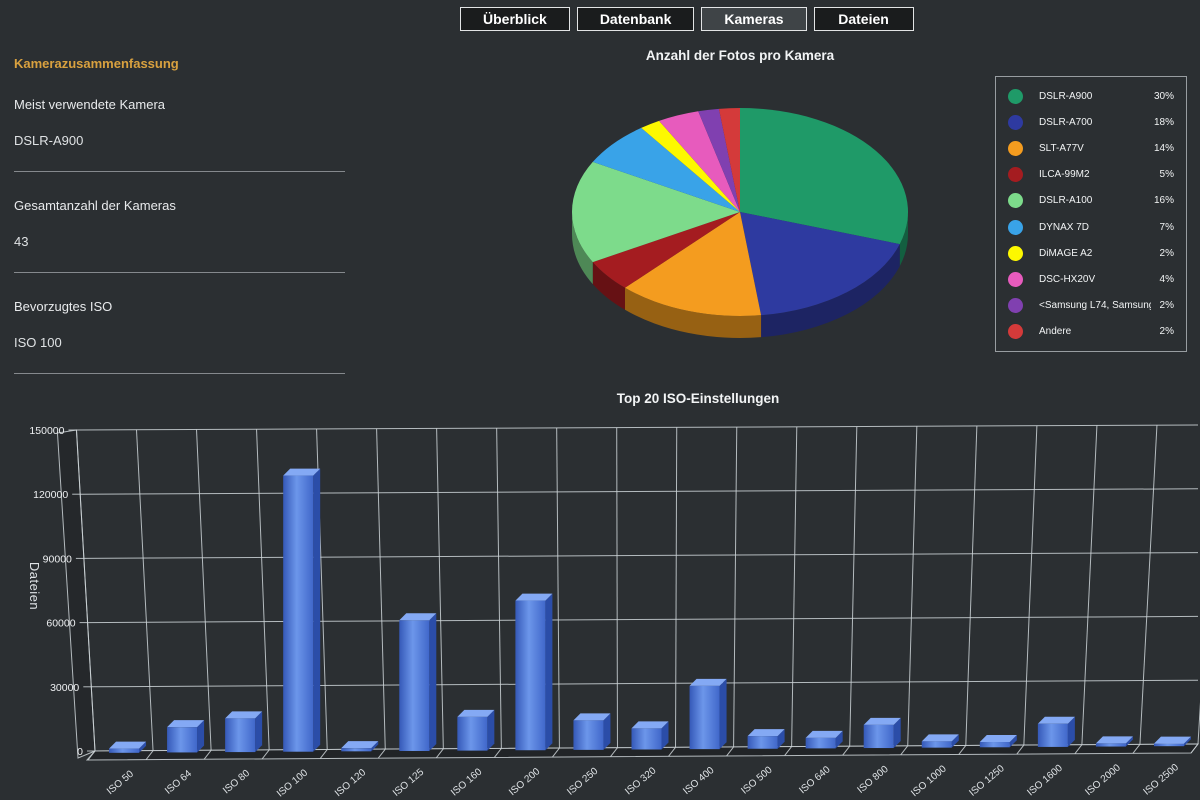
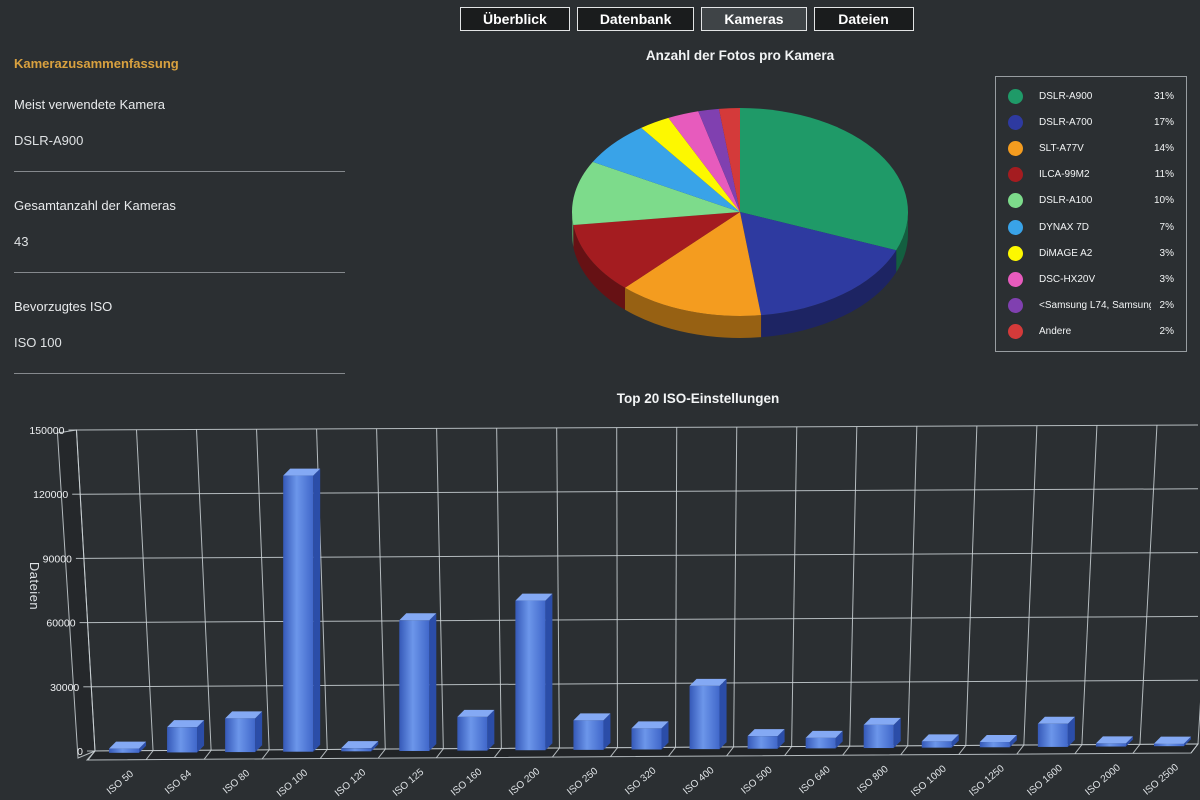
Anzahl der Fotos pro Kamera/DSLR-A900: 30% -> 31%
Anzahl der Fotos pro Kamera/DSLR-A700: 18% -> 17%
Anzahl der Fotos pro Kamera/ILCA-99M2: 5% -> 11%
Anzahl der Fotos pro Kamera/DSLR-A100: 16% -> 10%
Anzahl der Fotos pro Kamera/DiMAGE A2: 2% -> 3%
Anzahl der Fotos pro Kamera/DSC-HX20V: 4% -> 3%
